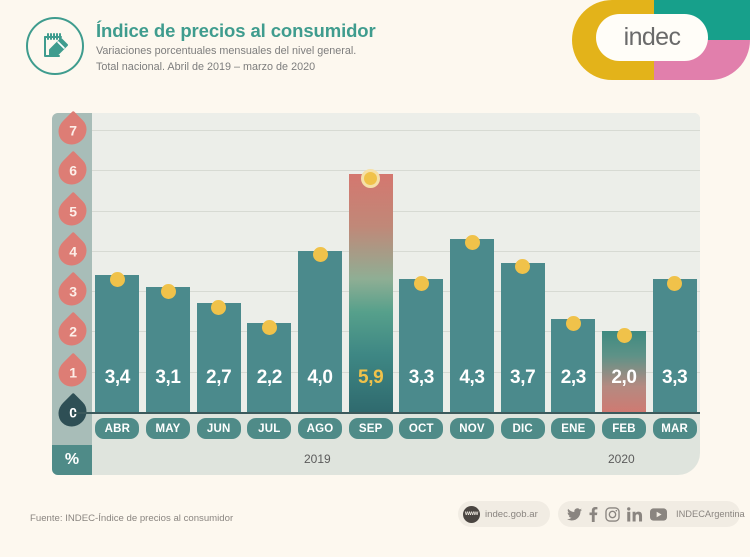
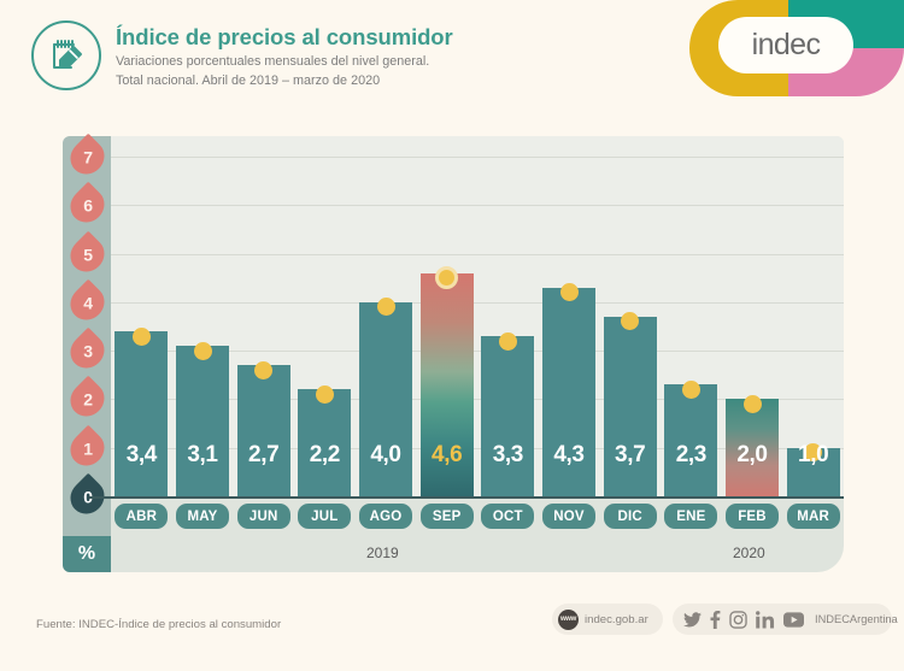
SEP: 5,9 -> 4,6
MAR: 3,3 -> 1,0
